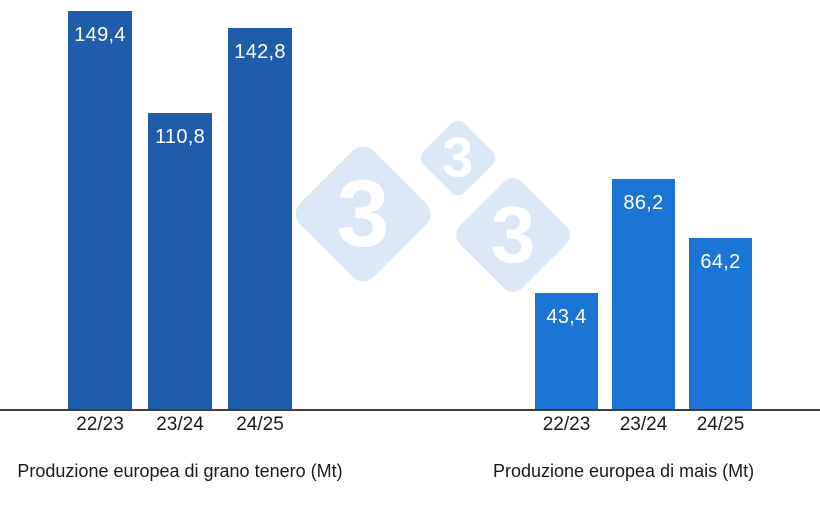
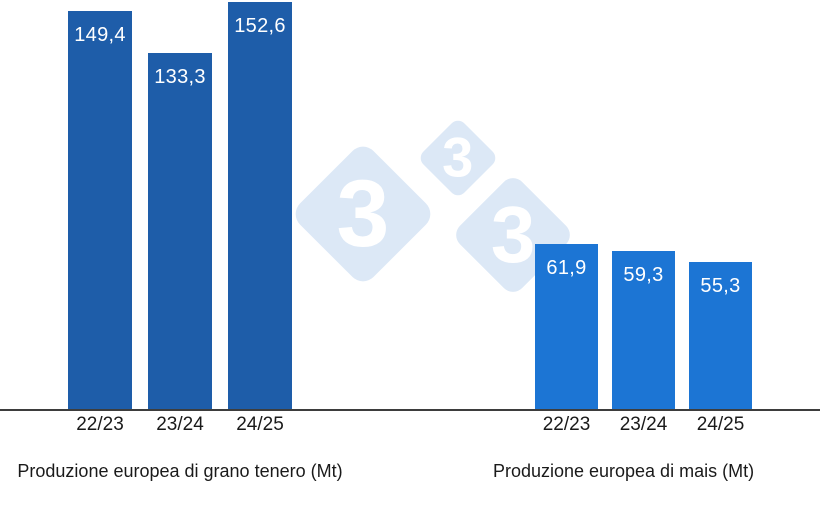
Produzione europea di grano tenero (Mt)/23/24: 110,8 -> 133,3
Produzione europea di grano tenero (Mt)/24/25: 142,8 -> 152,6
Produzione europea di mais (Mt)/22/23: 43,4 -> 61,9
Produzione europea di mais (Mt)/23/24: 86,2 -> 59,3
Produzione europea di mais (Mt)/24/25: 64,2 -> 55,3
